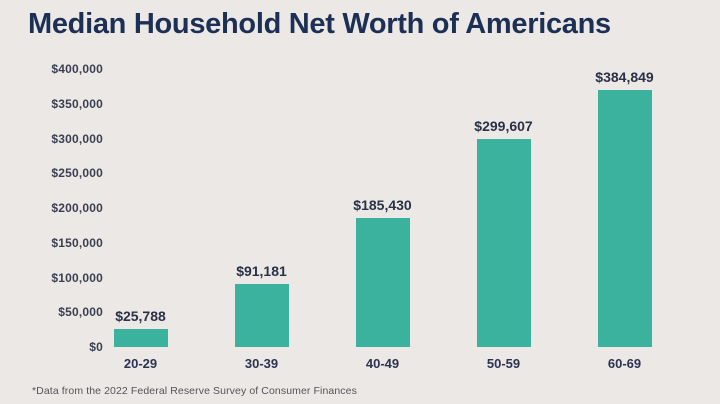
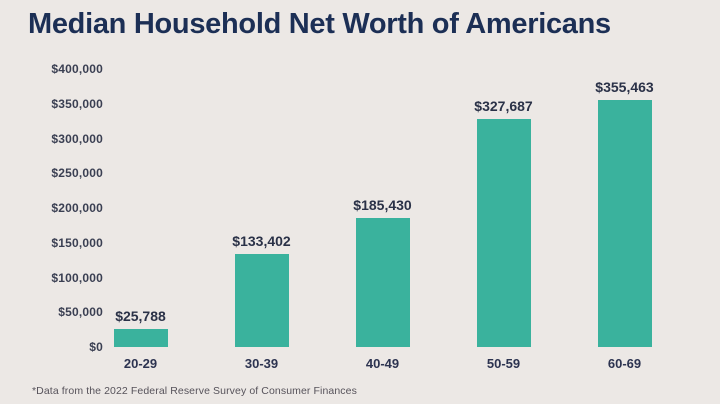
30-39: $91,181 -> $133,402
50-59: $299,607 -> $327,687
60-69: $384,849 -> $355,463
